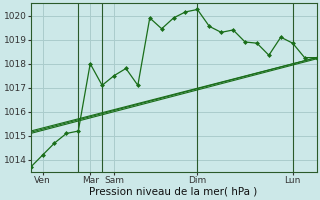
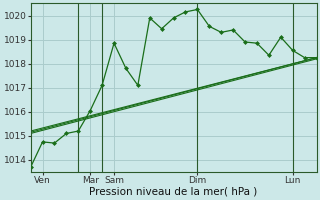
Ven: 1014.20 -> 1014.75
Mar: 1018.00 -> 1016.05
Sam: 1017.50 -> 1018.85
Lun: 1018.85 -> 1018.55
